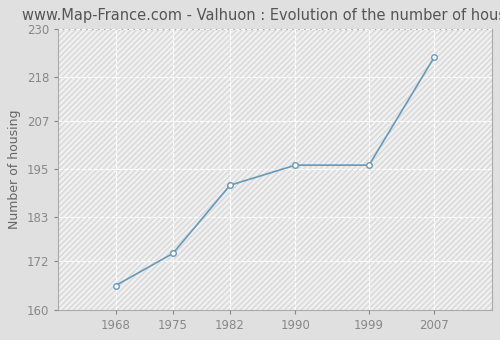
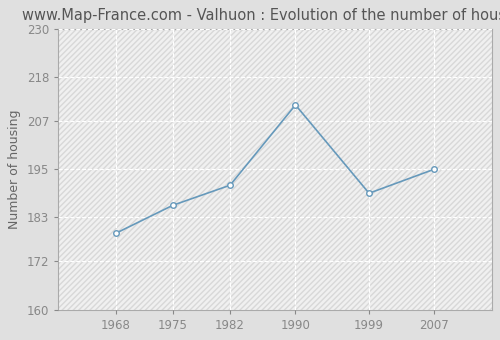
1968: 166 -> 179
1975: 174 -> 186
1990: 196 -> 211
1999: 196 -> 189
2007: 223 -> 195
